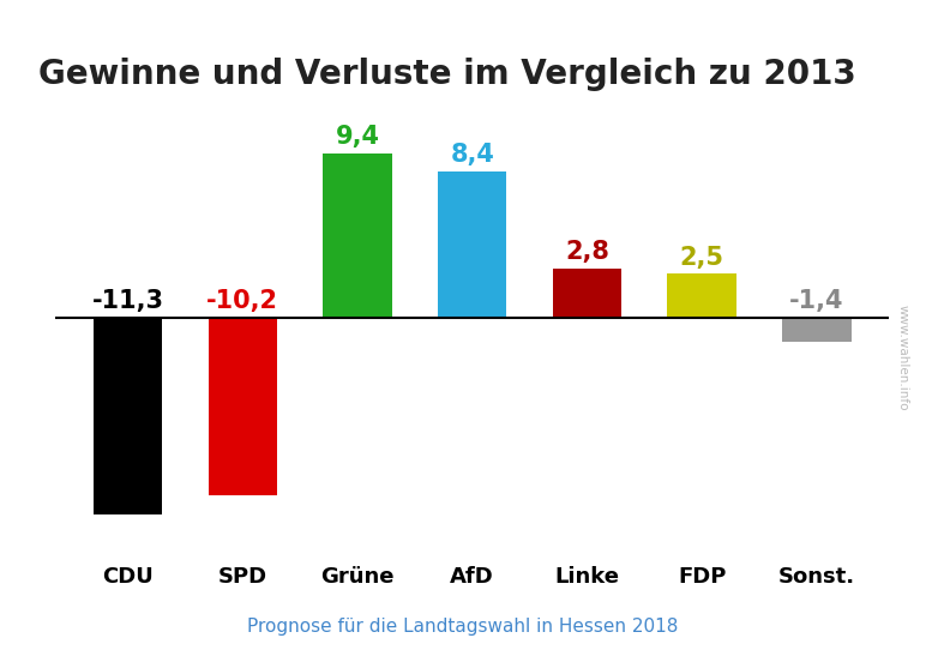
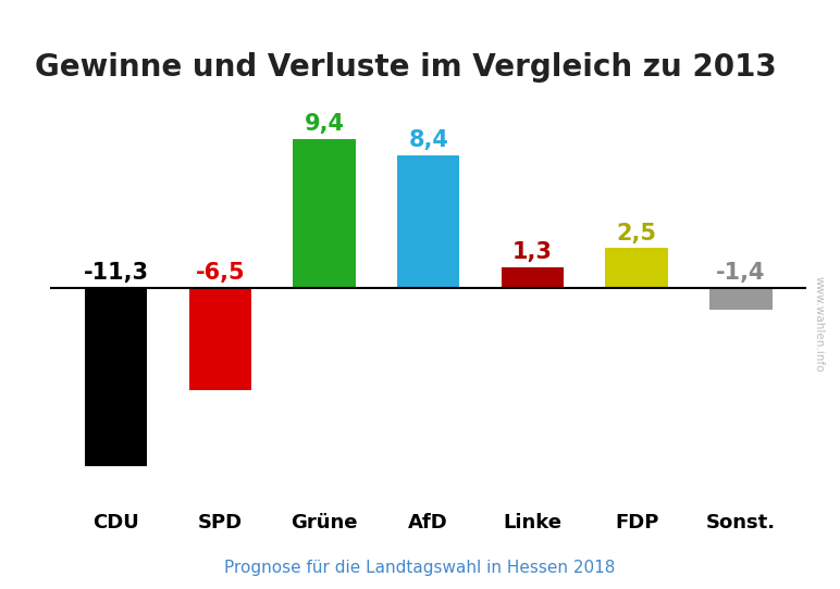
SPD: -10,2 -> -6,5
Linke: 2,8 -> 1,3
